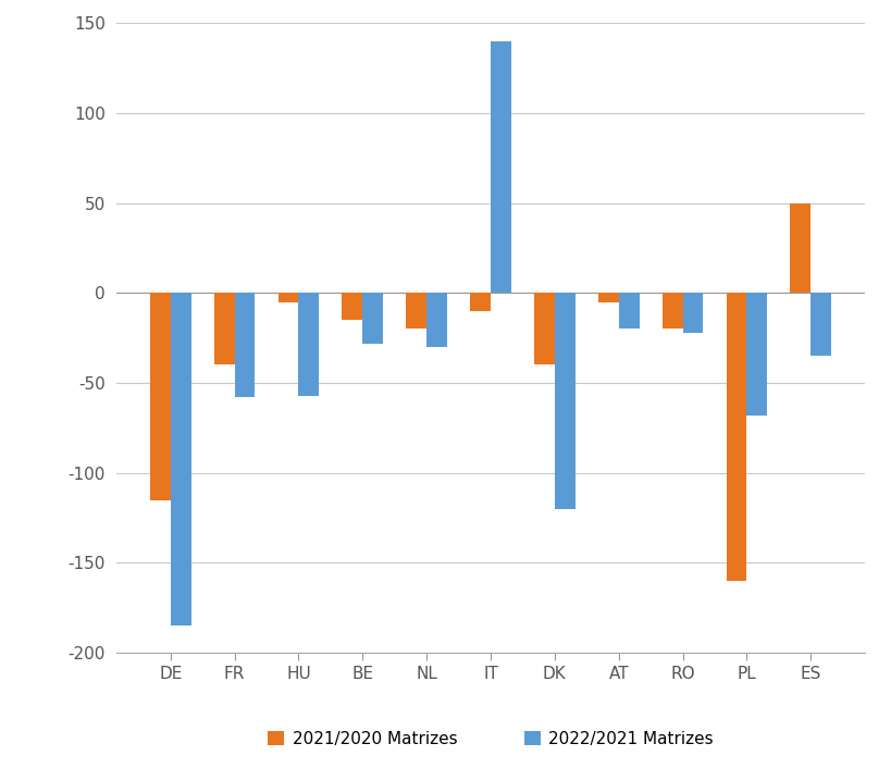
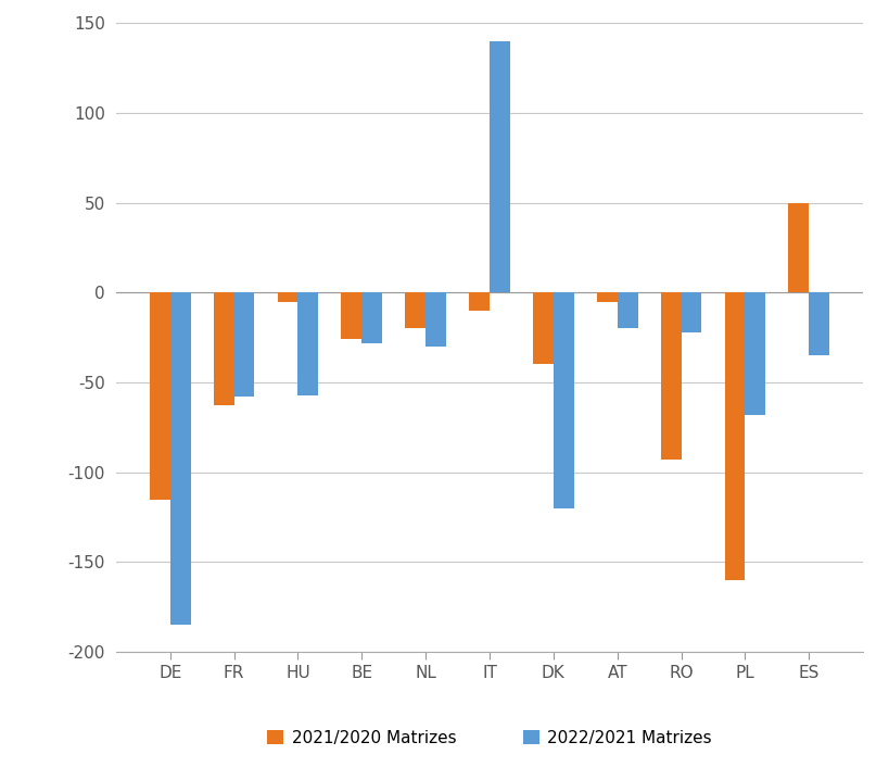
2021/2020 Matrizes/FR: -40 -> -63
2021/2020 Matrizes/BE: -15 -> -26
2021/2020 Matrizes/RO: -20 -> -93
